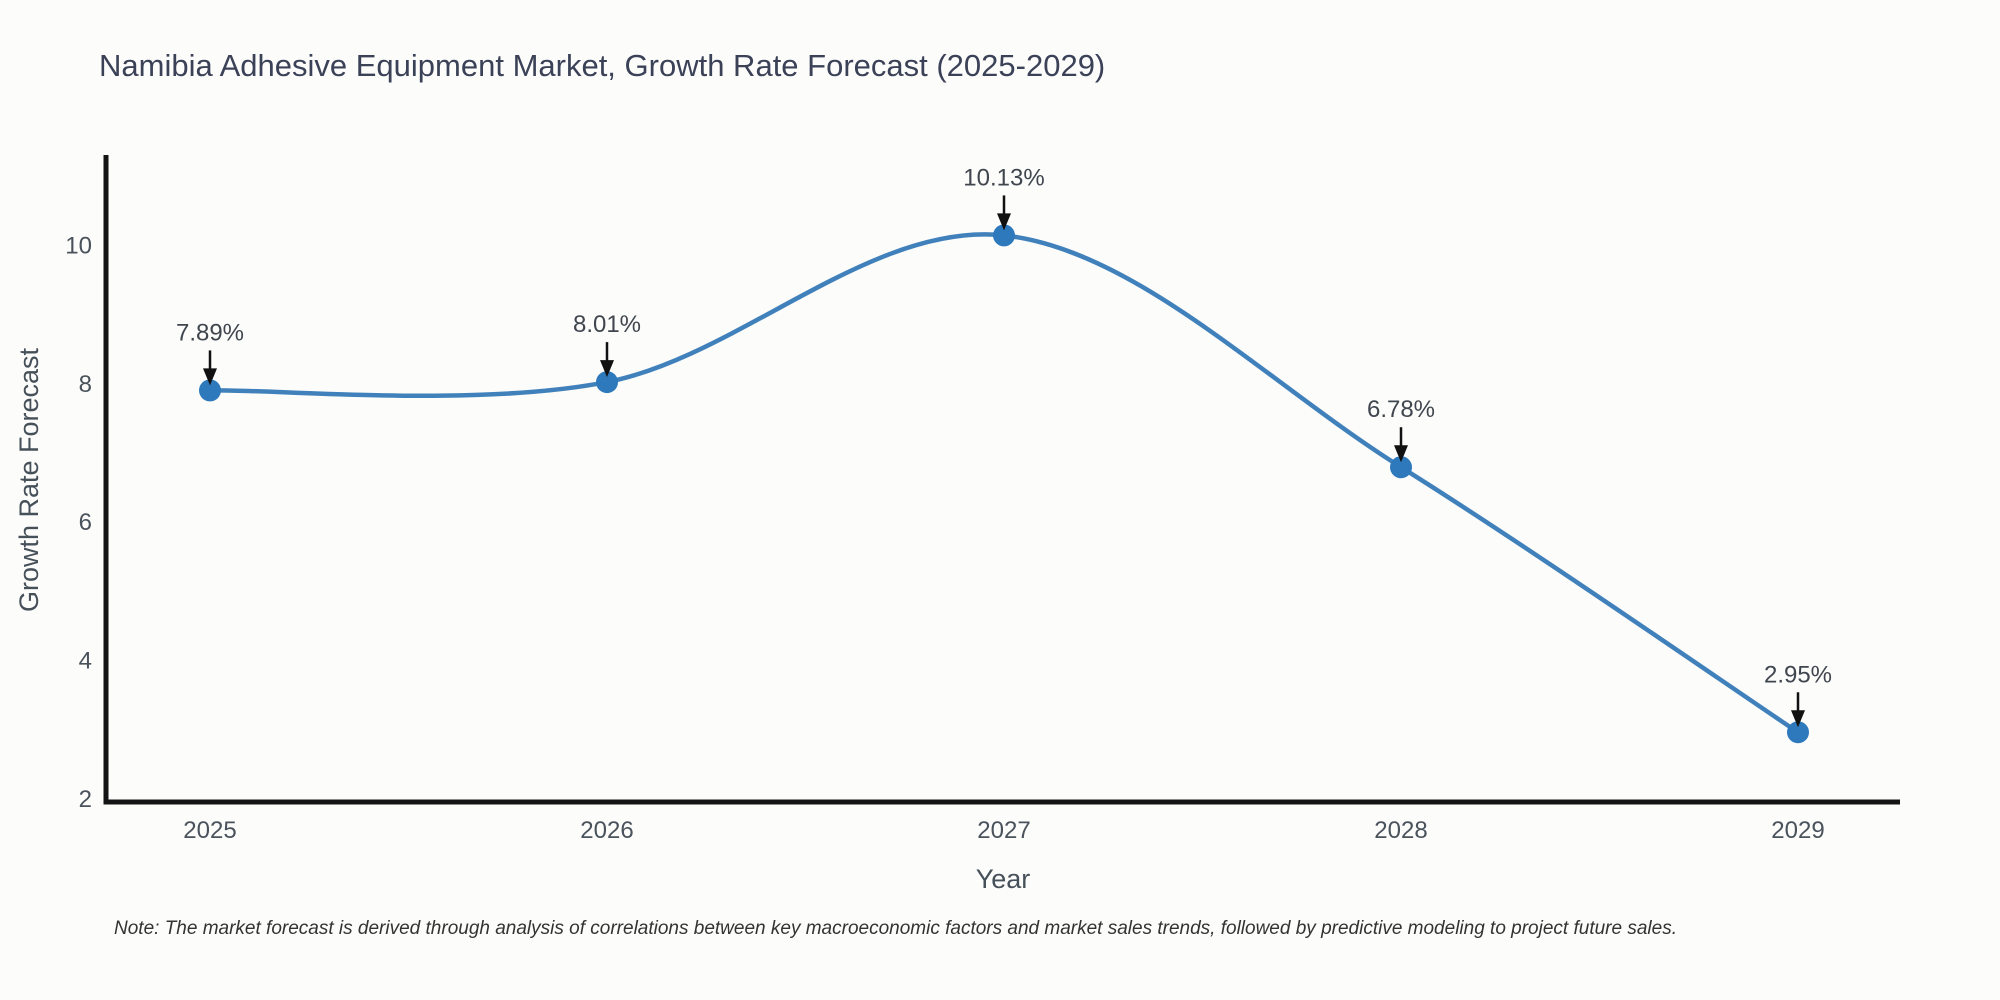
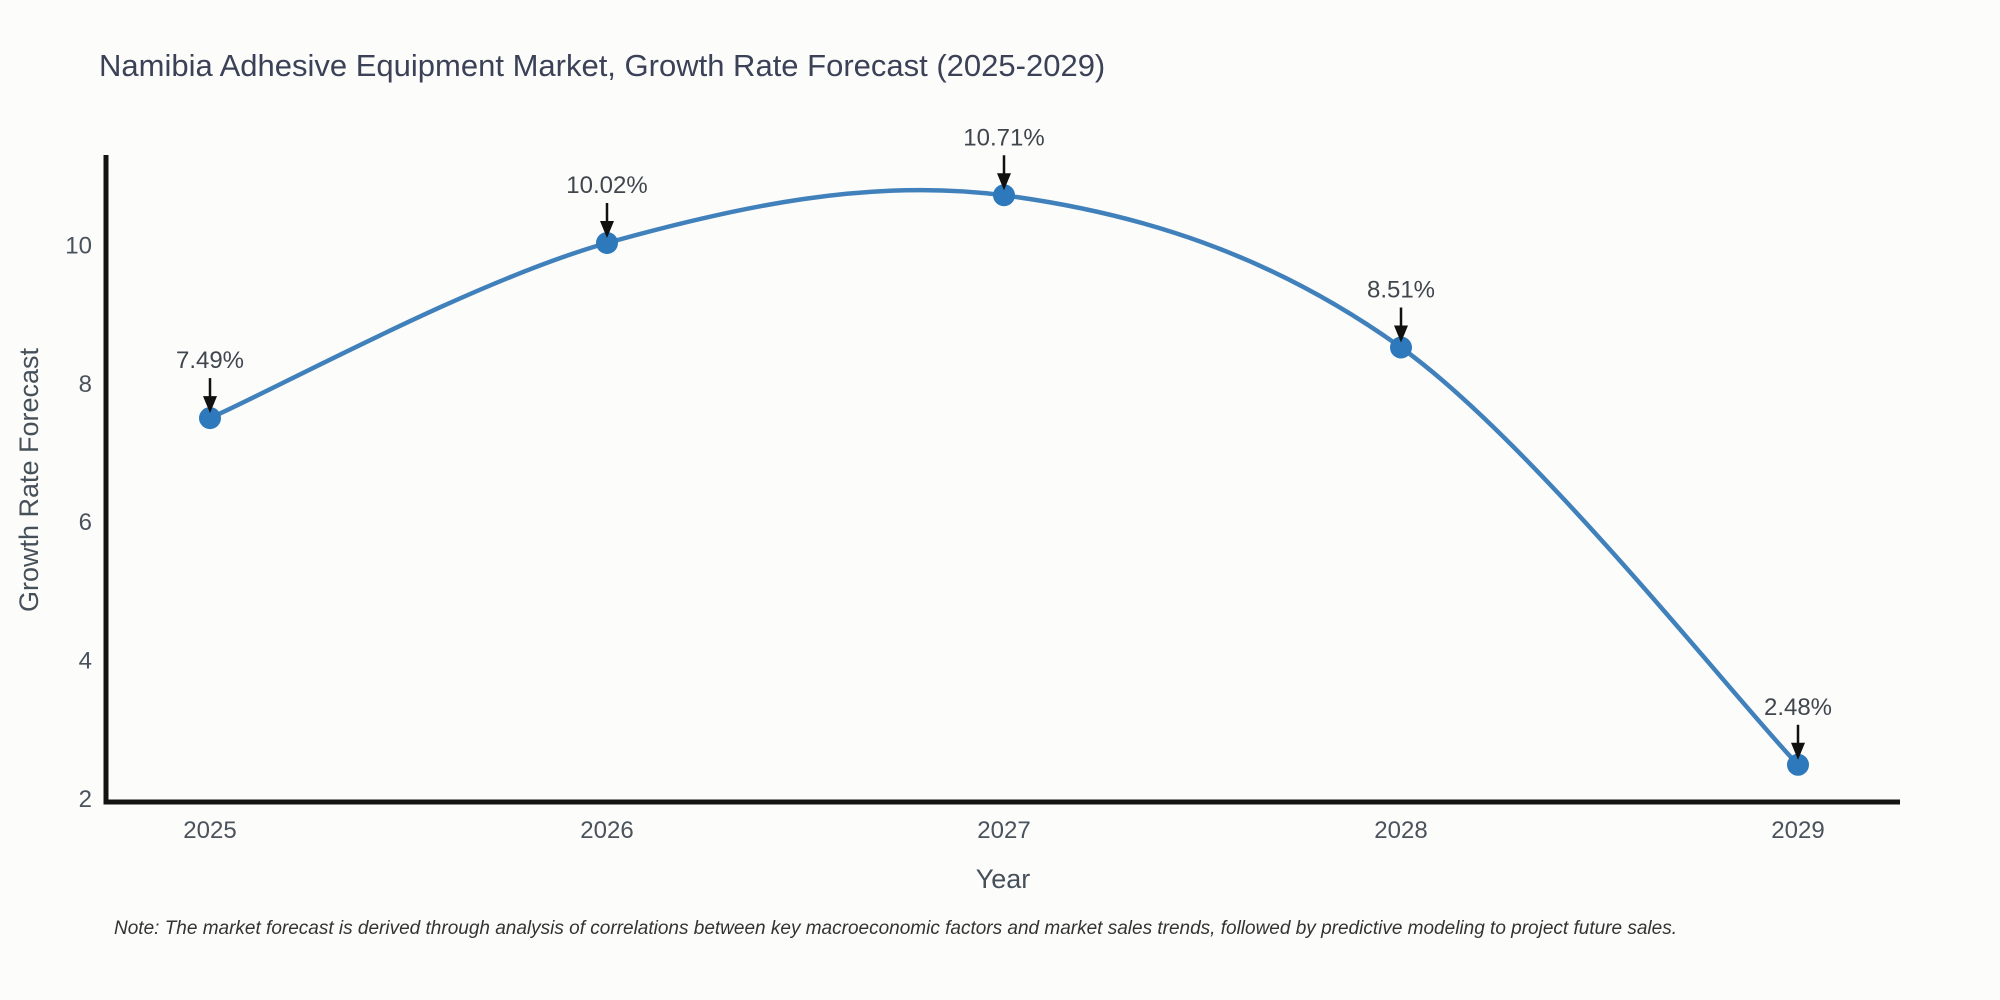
2025: 7.89% -> 7.49%
2026: 8.01% -> 10.02%
2027: 10.13% -> 10.71%
2028: 6.78% -> 8.51%
2029: 2.95% -> 2.48%
